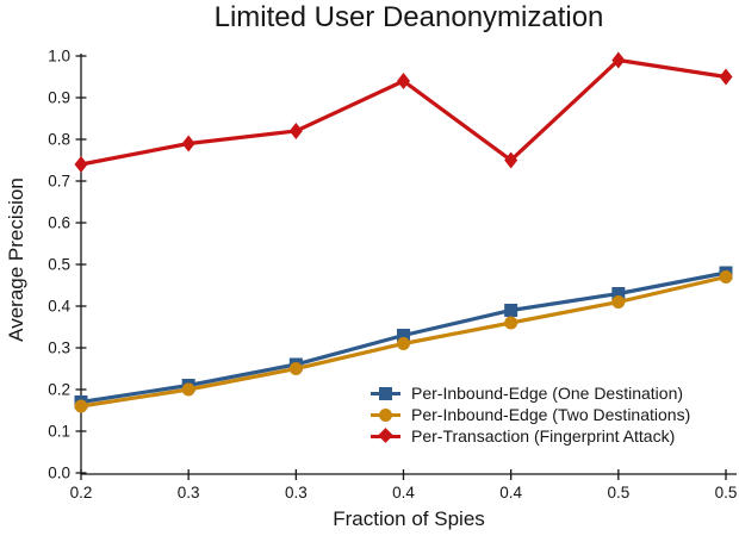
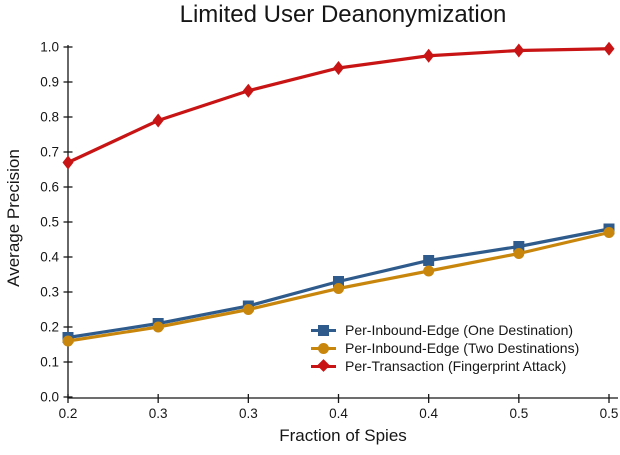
Per-Transaction (Fingerprint Attack)/0.2: 0.74 -> 0.67
Per-Transaction (Fingerprint Attack)/0.3: 0.82 -> 0.88
Per-Transaction (Fingerprint Attack)/0.4: 0.75 -> 0.97
Per-Transaction (Fingerprint Attack)/0.5: 0.95 -> 0.99
